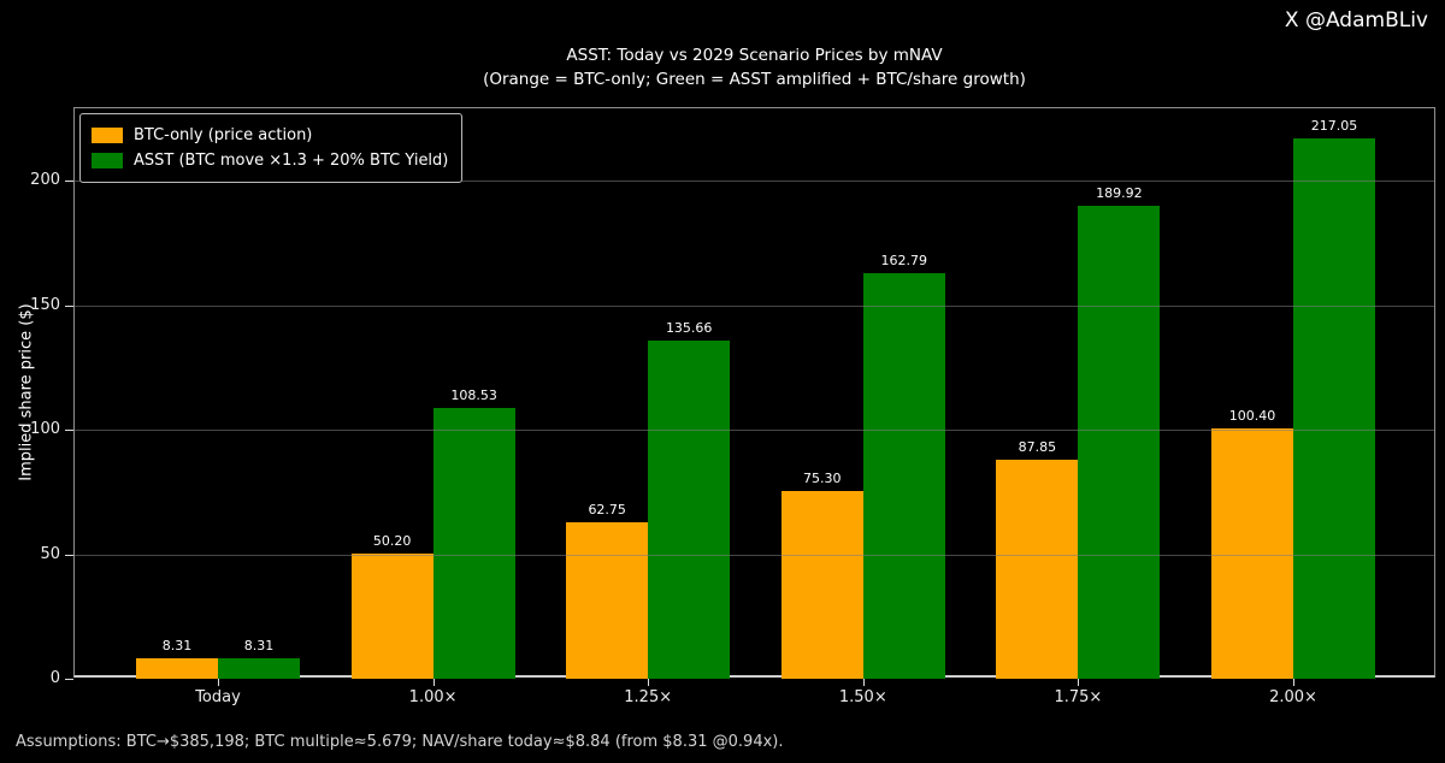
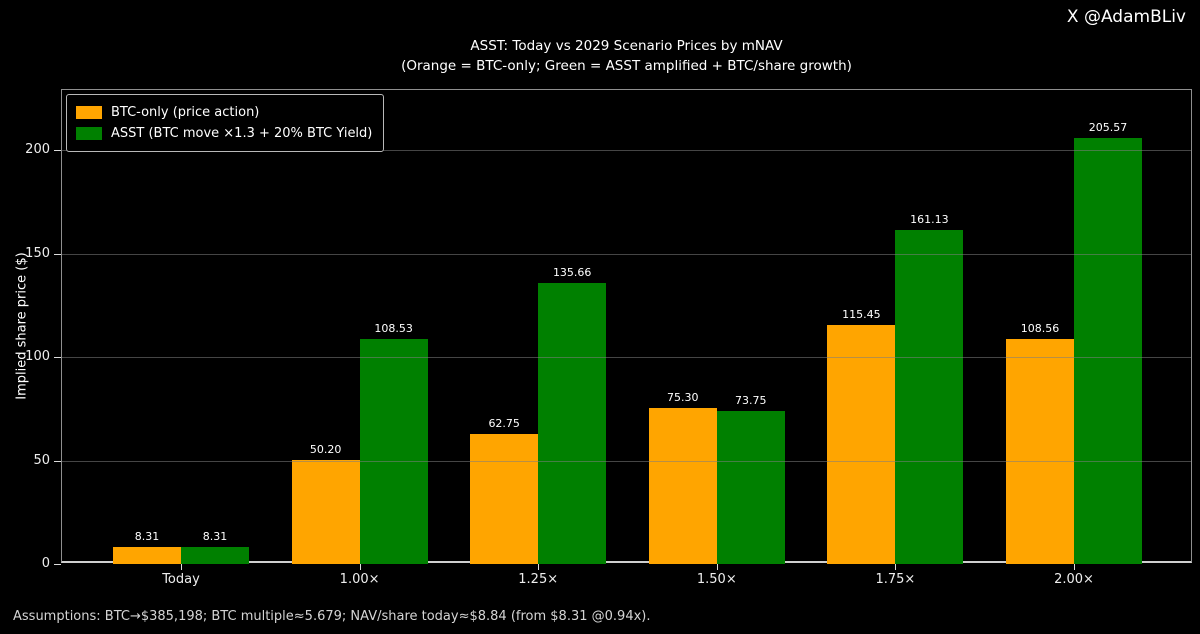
ASST (BTC move ×1.3 + 20% BTC Yield)/1.50×: 162.79 -> 73.75
BTC-only (price action)/1.75×: 87.85 -> 115.45
ASST (BTC move ×1.3 + 20% BTC Yield)/1.75×: 189.92 -> 161.13
BTC-only (price action)/2.00×: 100.40 -> 108.56
ASST (BTC move ×1.3 + 20% BTC Yield)/2.00×: 217.05 -> 205.57
